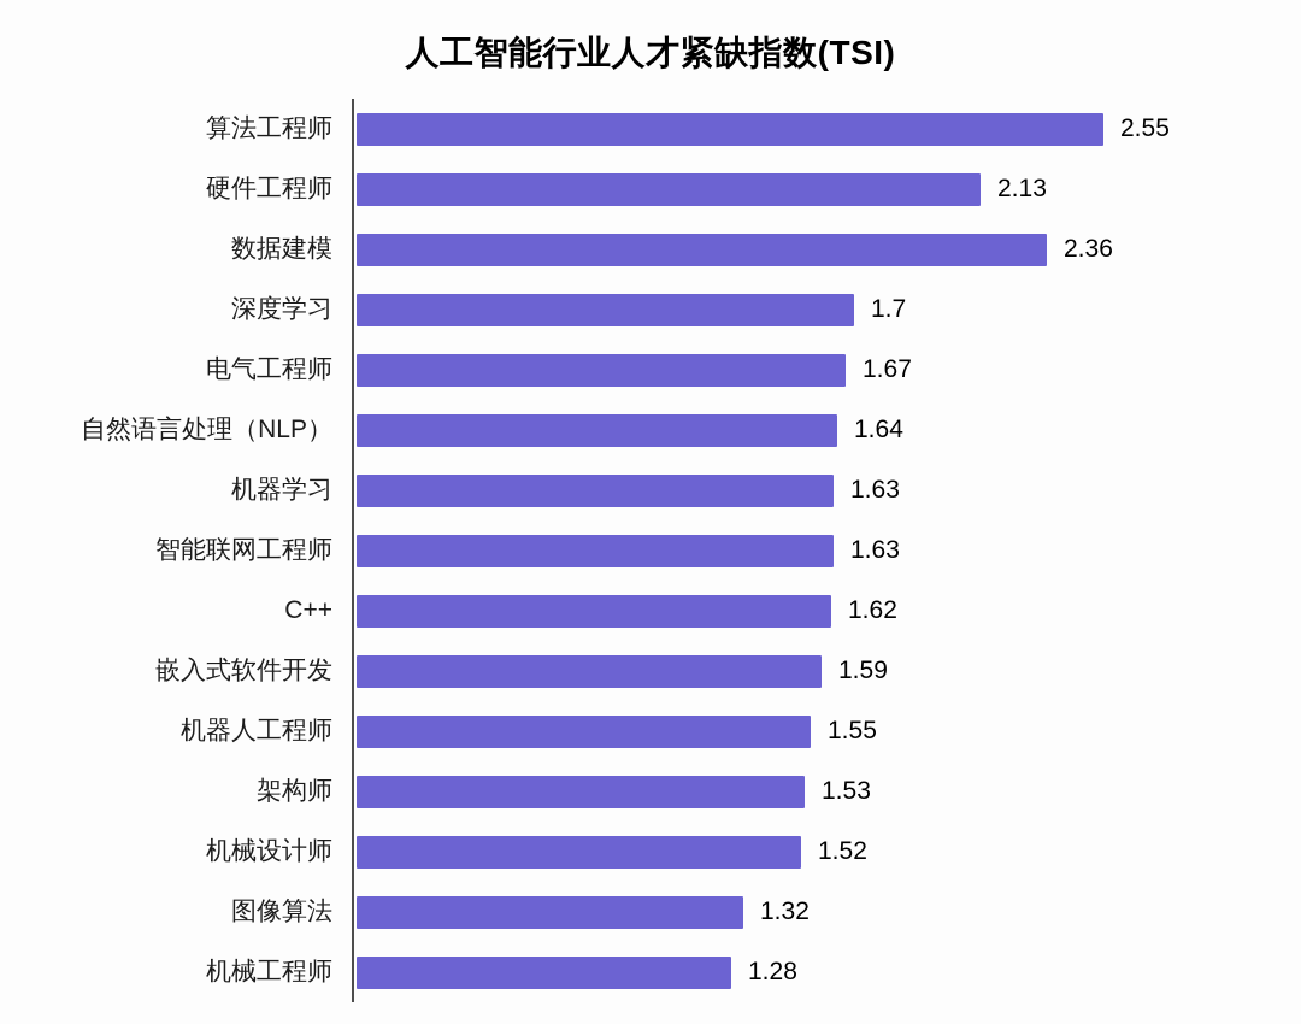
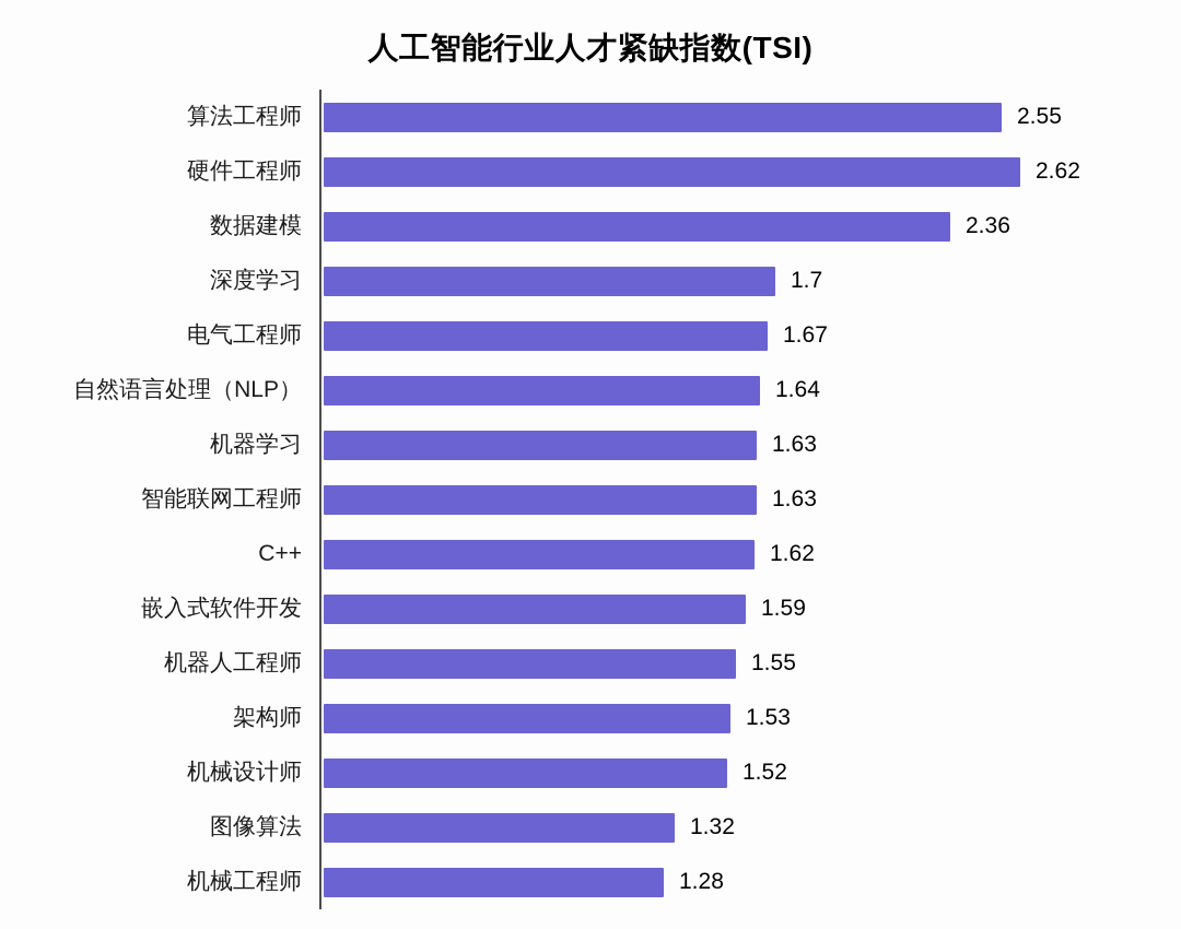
硬件工程师: 2.13 -> 2.62
